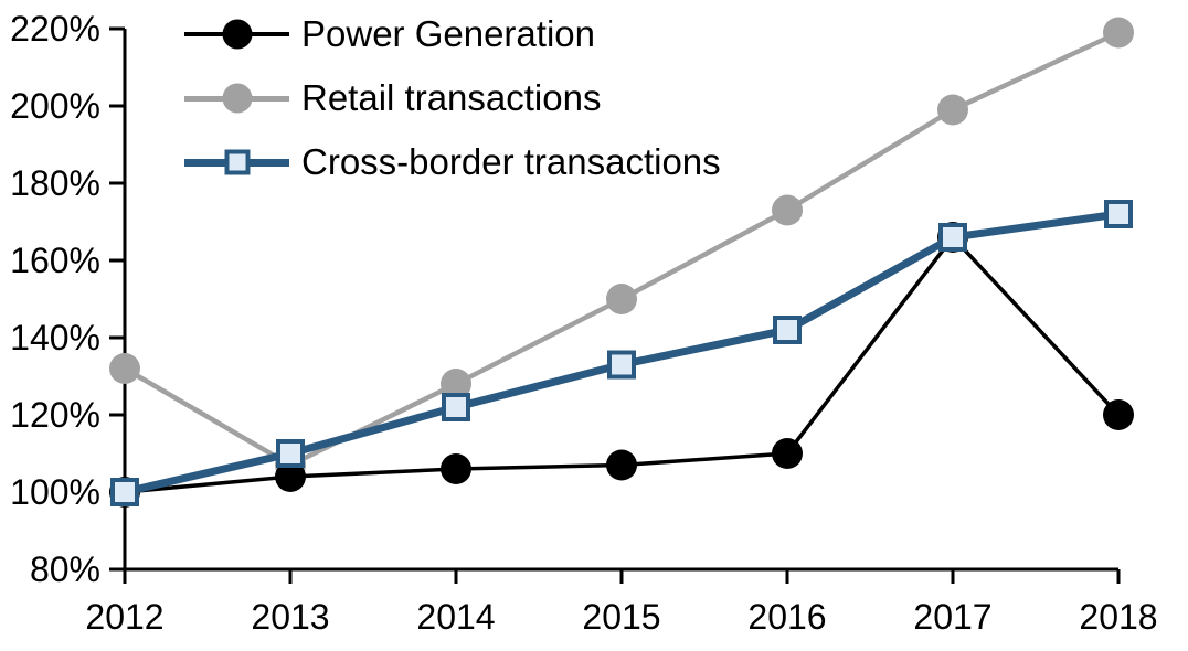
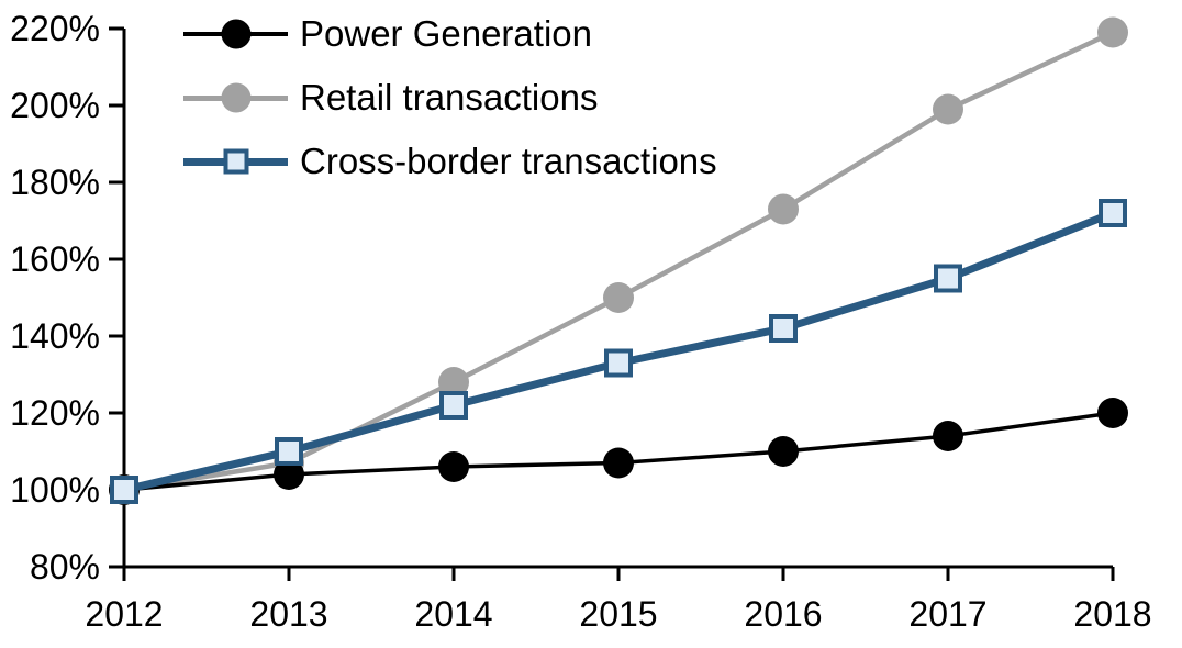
Retail transactions/2012: 132% -> 100%
Power Generation/2017: 166% -> 114%
Cross-border transactions/2017: 166% -> 155%
